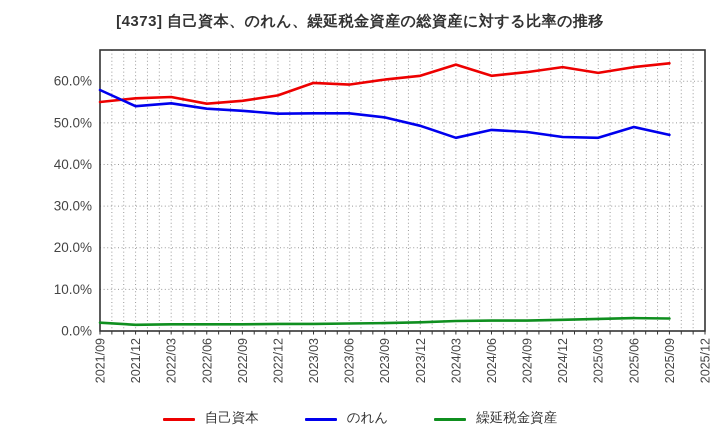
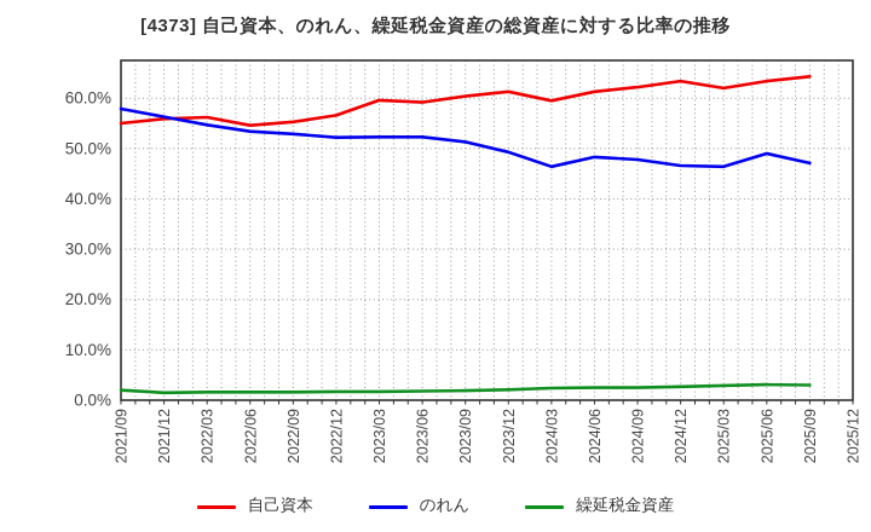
のれん/2021/12: 54% -> 56%
自己資本/2024/03: 64% -> 60%
